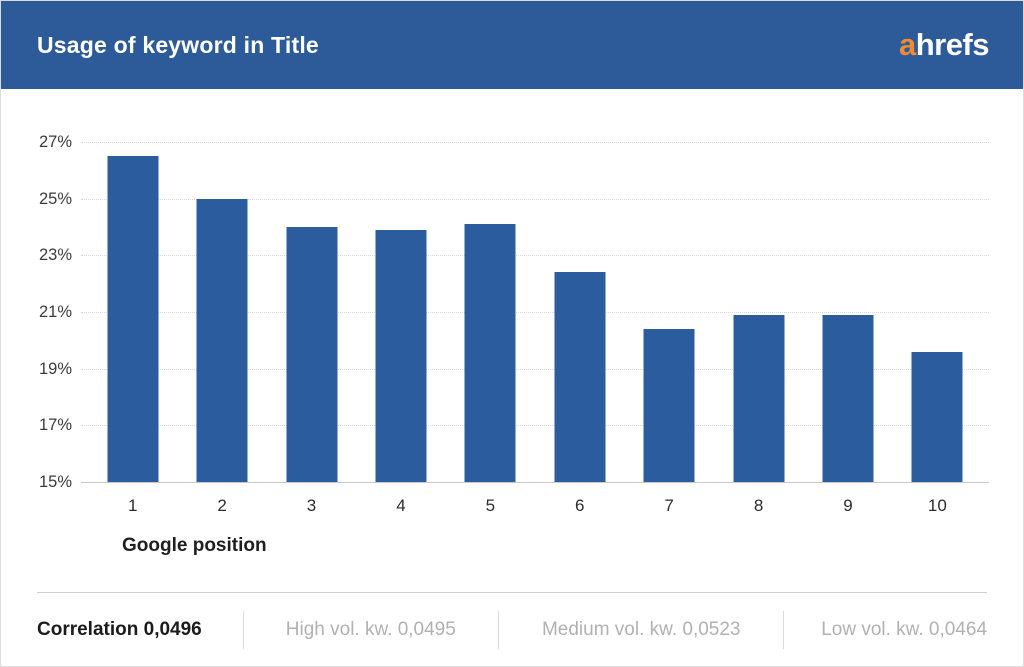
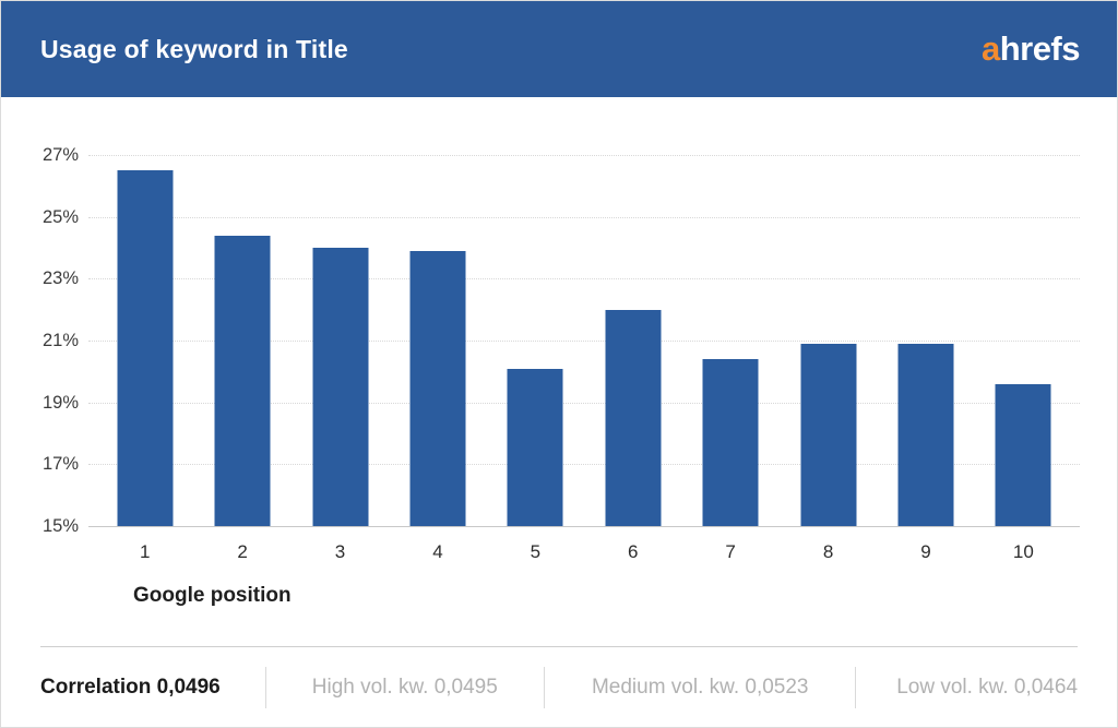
2: 25.0% -> 24.4%
5: 24.1% -> 20.1%
6: 22.4% -> 22.0%
